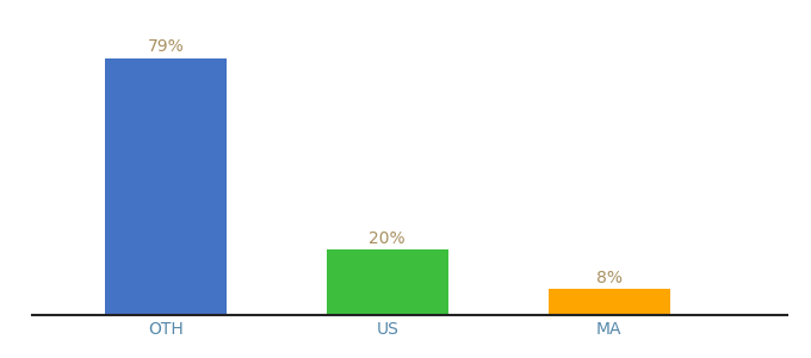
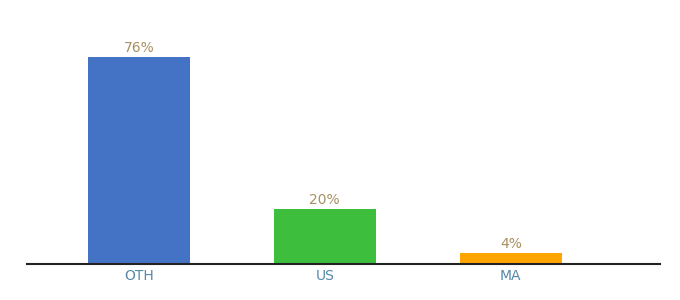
OTH: 79% -> 76%
MA: 8% -> 4%
